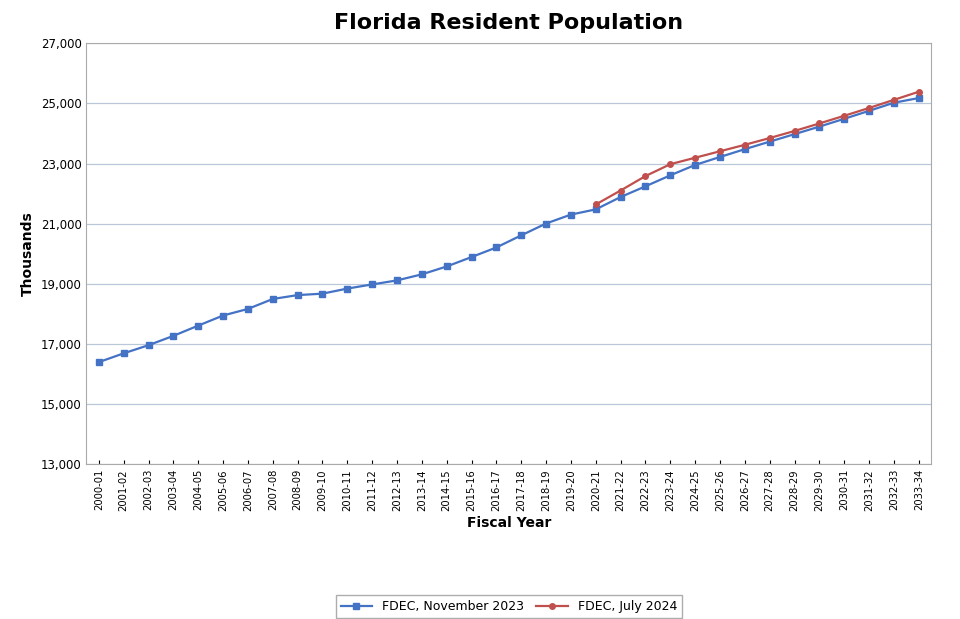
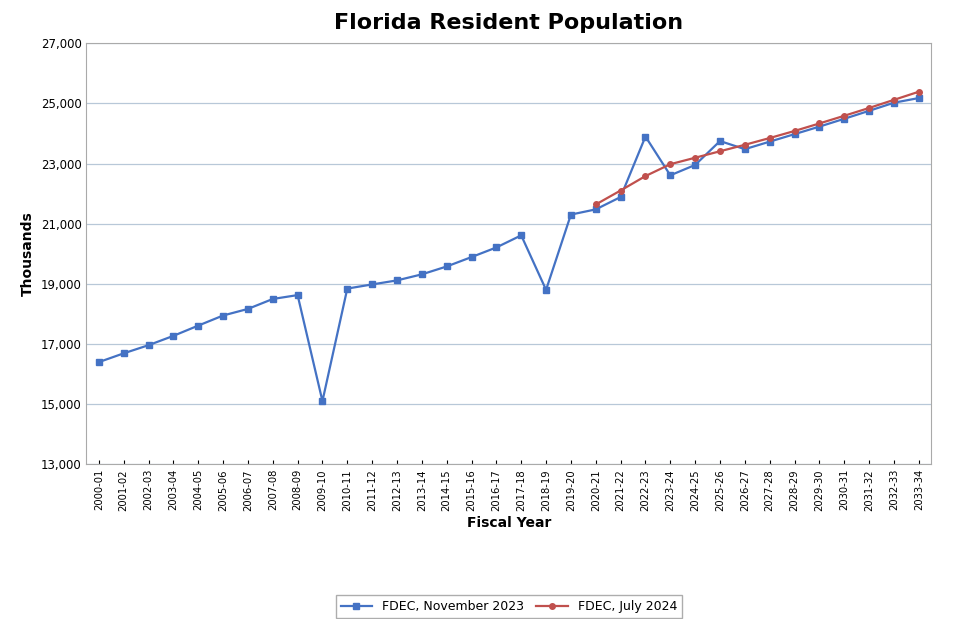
FDEC, November 2023/2009-10: 18,670 -> 15,100
FDEC, November 2023/2018-19: 21,010 -> 18,800
FDEC, November 2023/2022-23: 22,240 -> 23,900
FDEC, November 2023/2025-26: 23,220 -> 23,750
